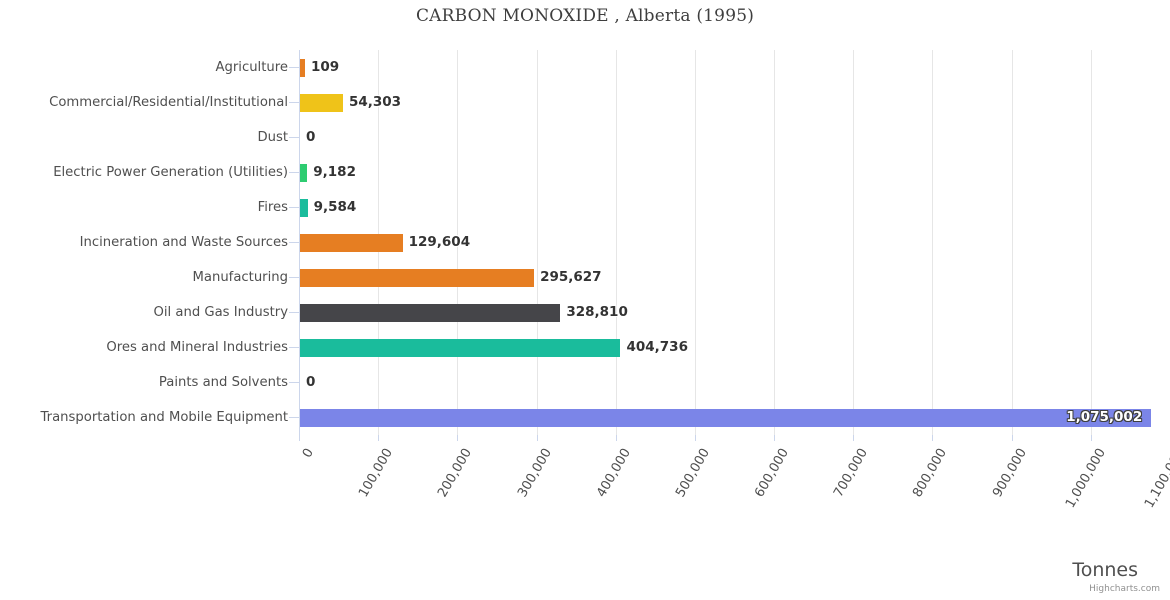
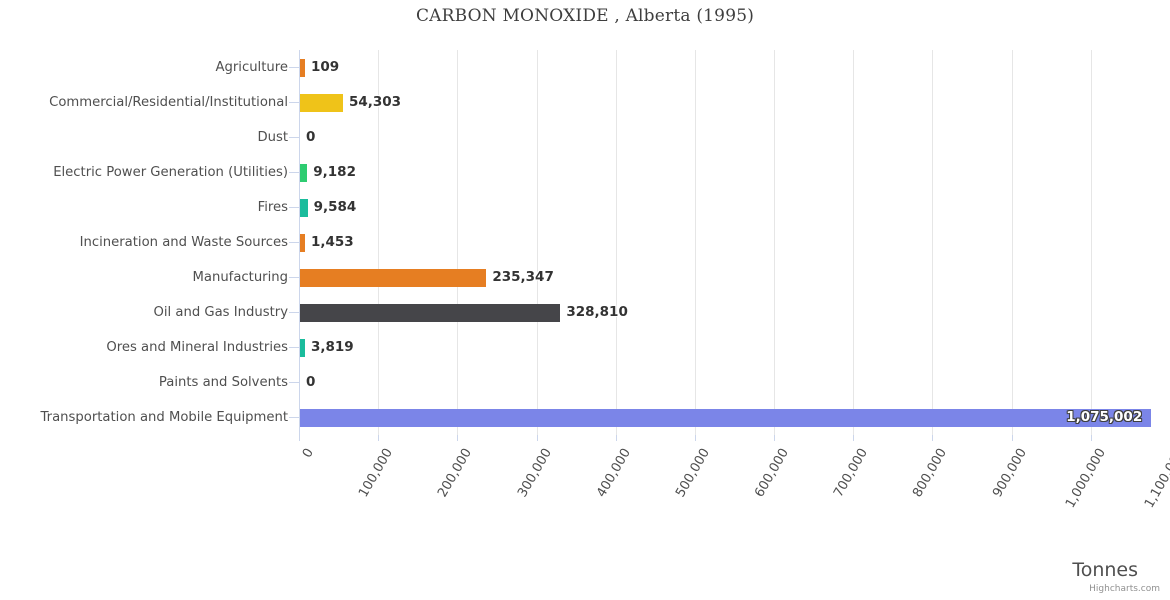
Incineration and Waste Sources: 129,604 -> 1,453
Manufacturing: 295,627 -> 235,347
Ores and Mineral Industries: 404,736 -> 3,819
